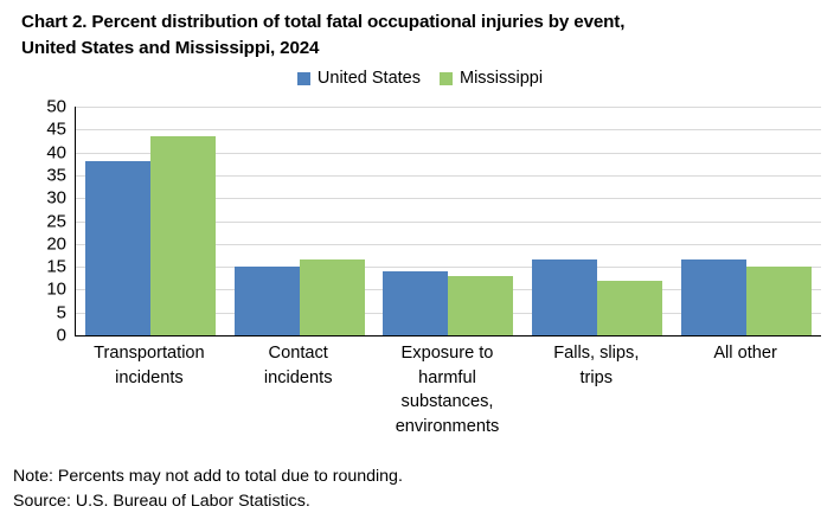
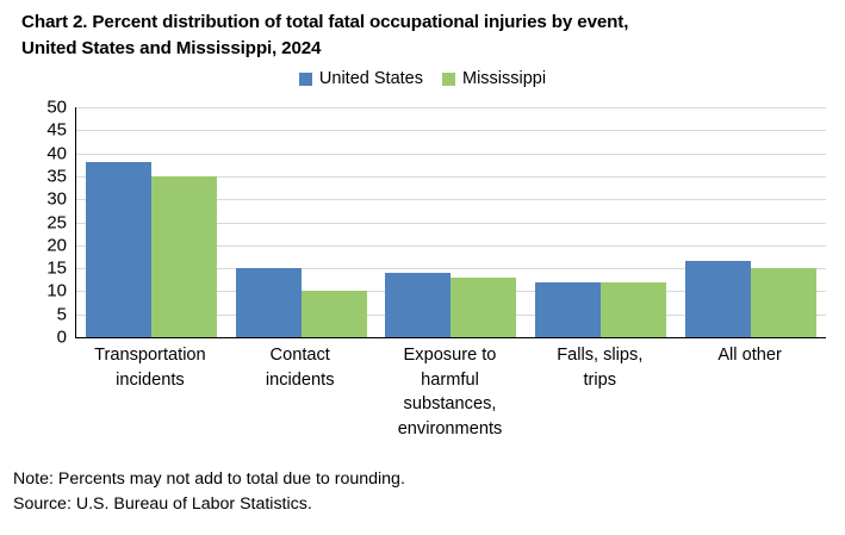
Mississippi/Transportation incidents: 44 -> 35
Mississippi/Contact incidents: 16 -> 10
United States/Falls, slips, trips: 16 -> 12
